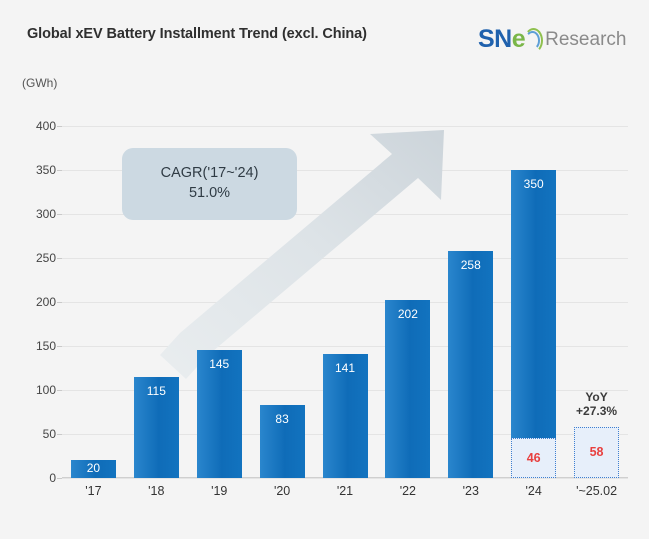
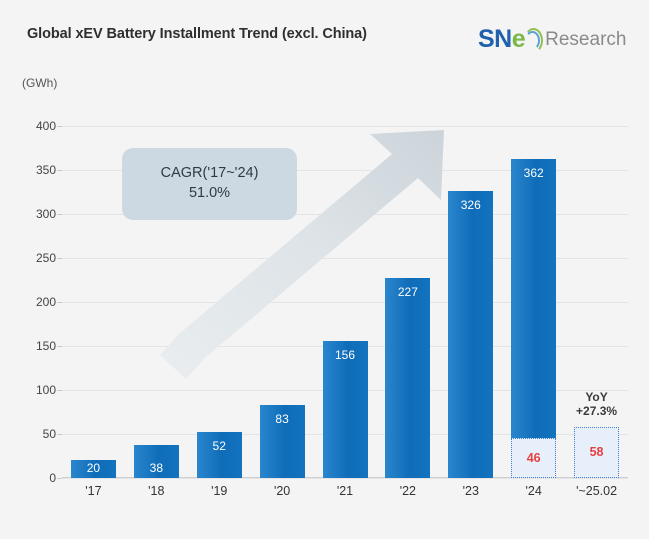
'18: 115 -> 38
'19: 145 -> 52
'21: 141 -> 156
'22: 202 -> 227
'23: 258 -> 326
'24: 350 -> 362
